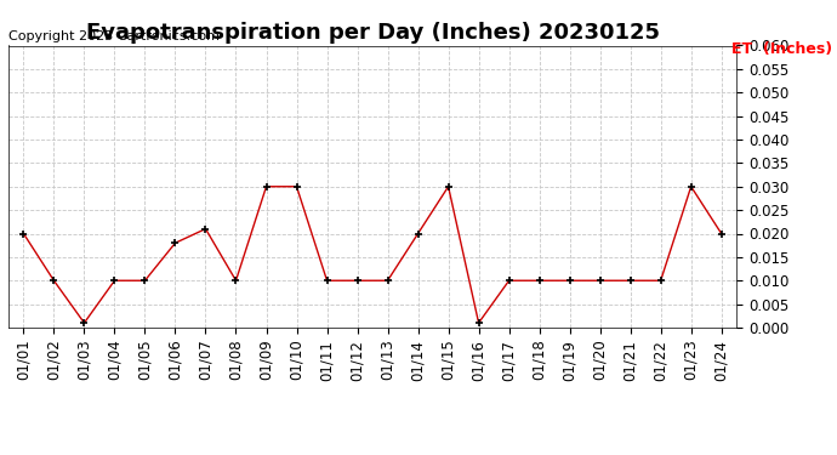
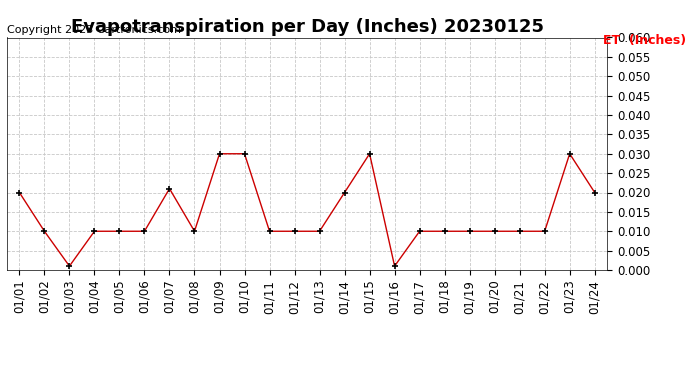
01/06: 0.018 -> 0.010
